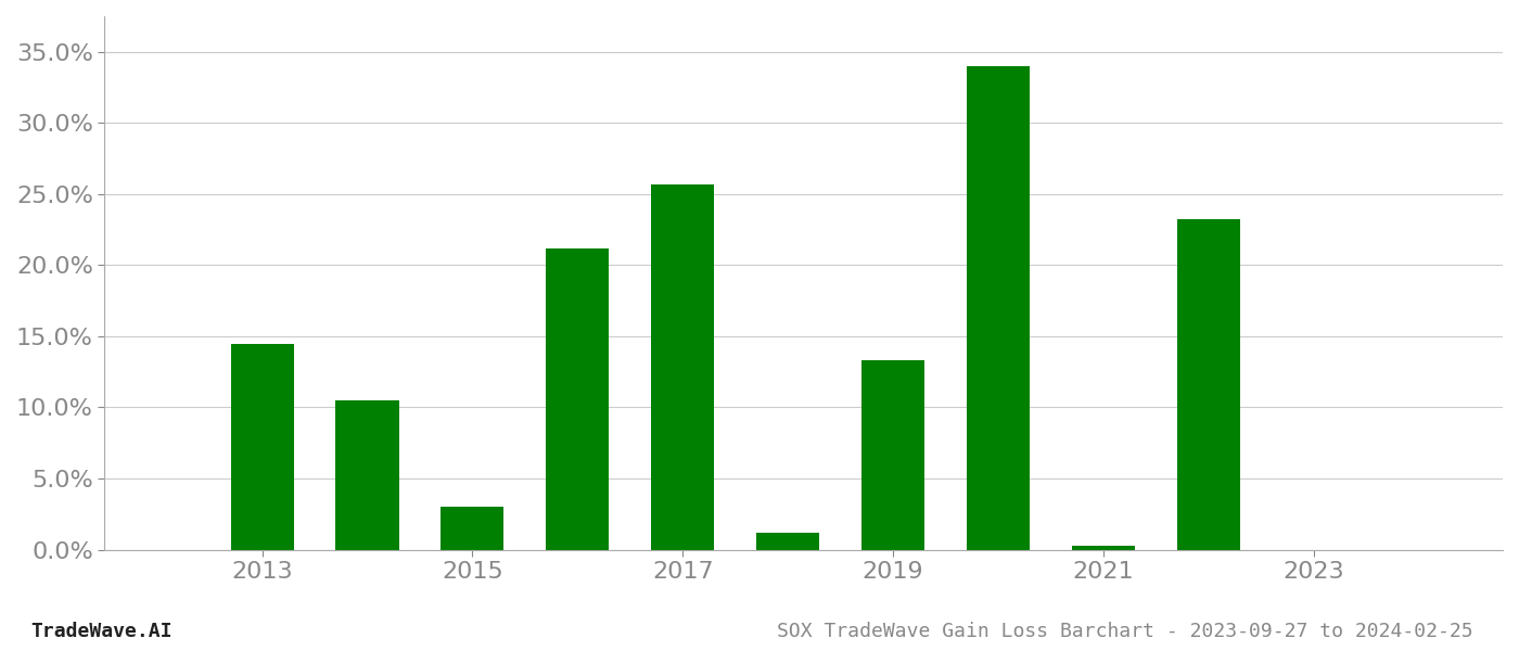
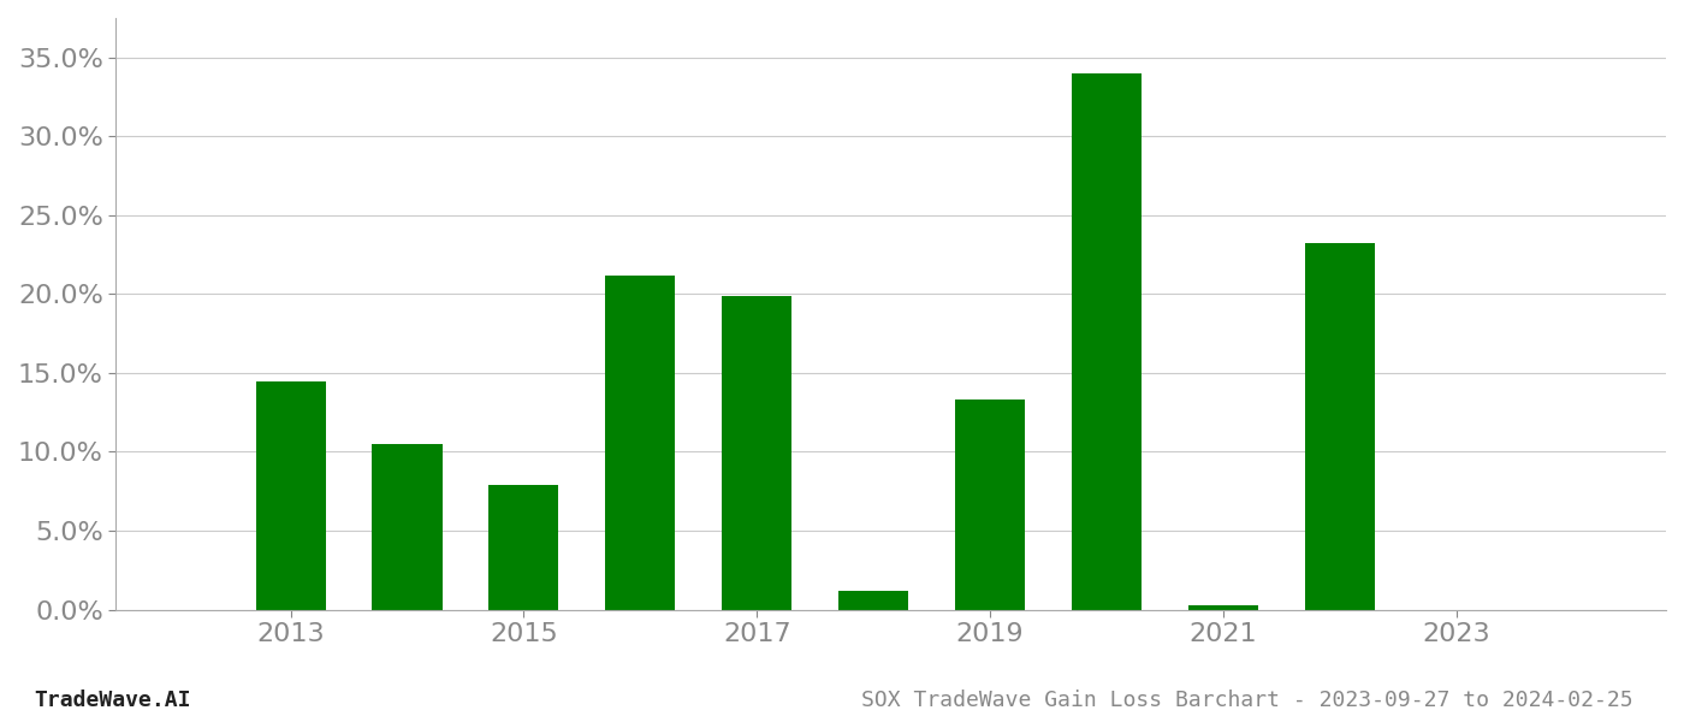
2015: 3.0% -> 7.9%
2017: 25.7% -> 19.9%
